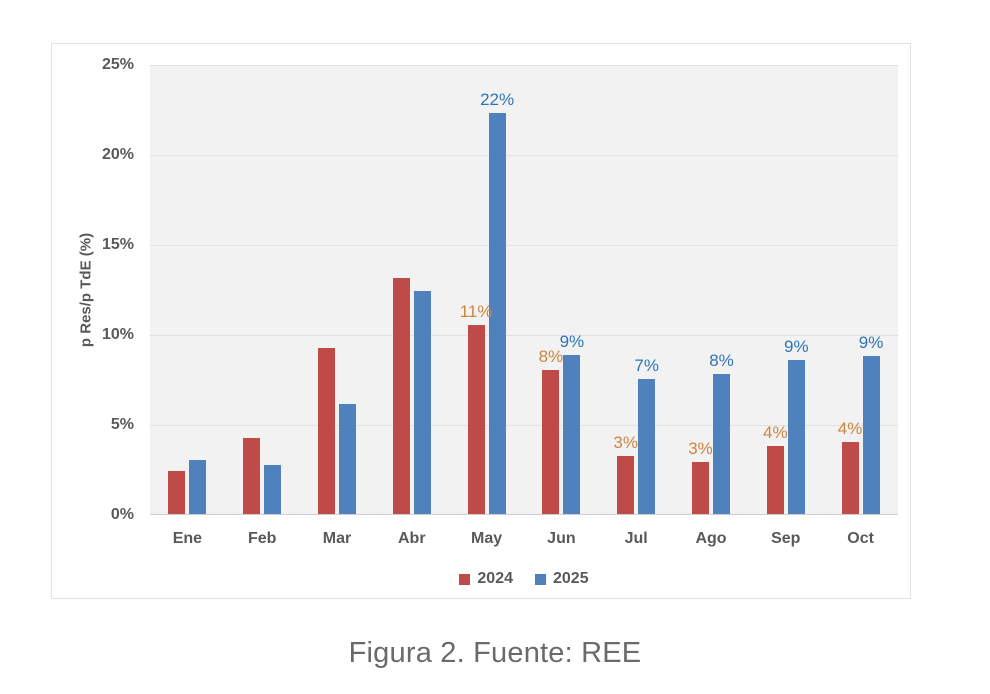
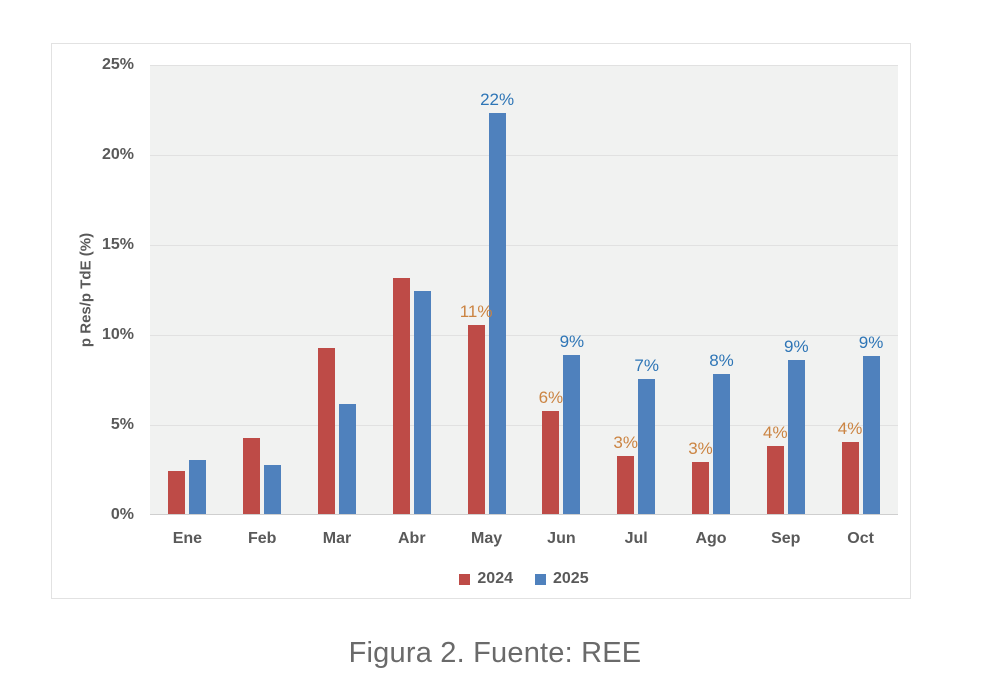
2024/Jun: 8% -> 6%
